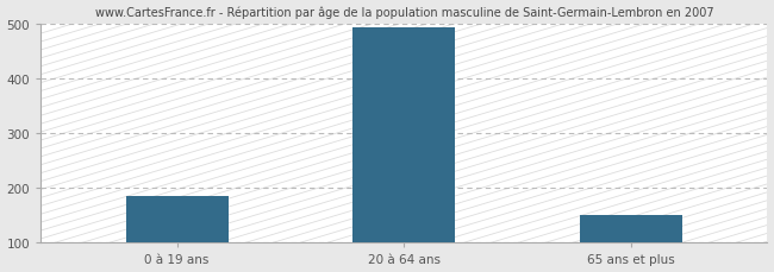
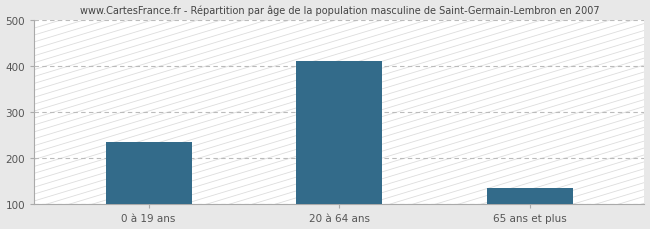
0 à 19 ans: 185 -> 235
20 à 64 ans: 493 -> 410
65 ans et plus: 150 -> 135
